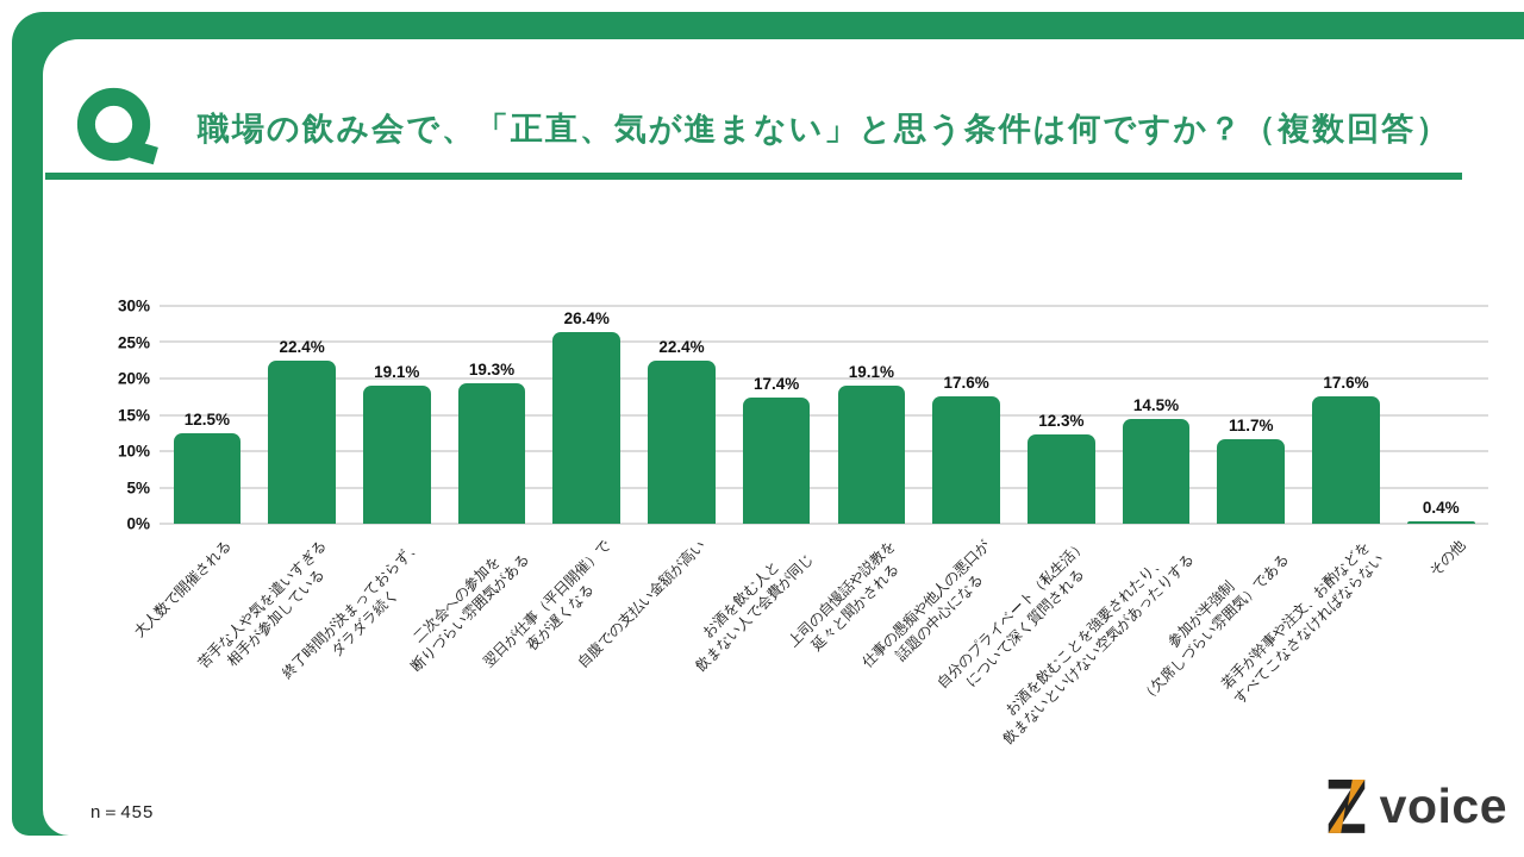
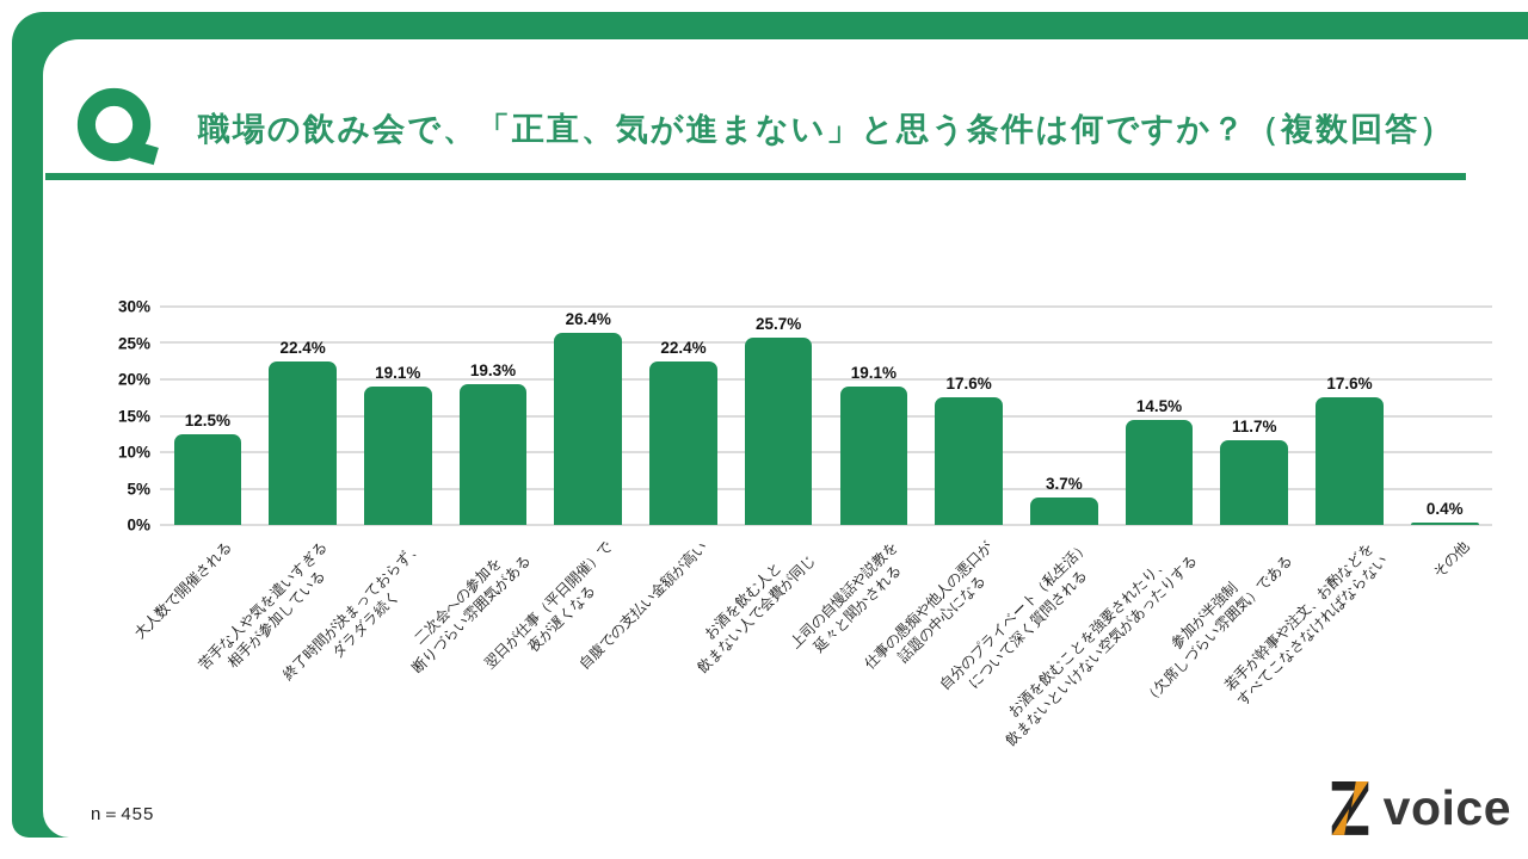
お酒を飲む人と 飲まない人で会費が同じ: 17.4% -> 25.7%
自分のプライベート（私生活） について深く質問される: 12.3% -> 3.7%
